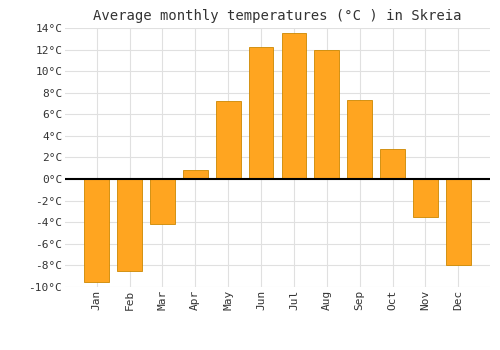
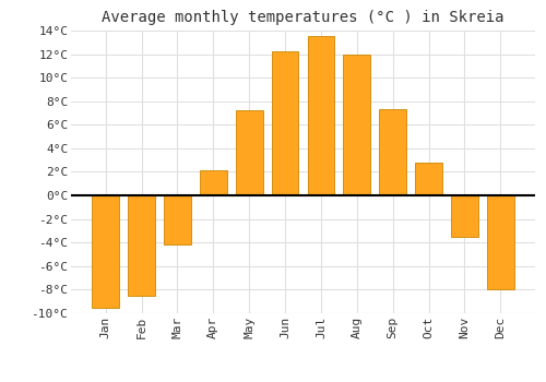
Apr: 0.8°C -> 2.1°C
